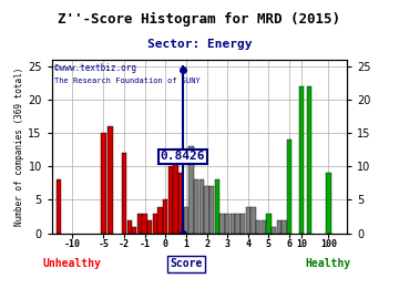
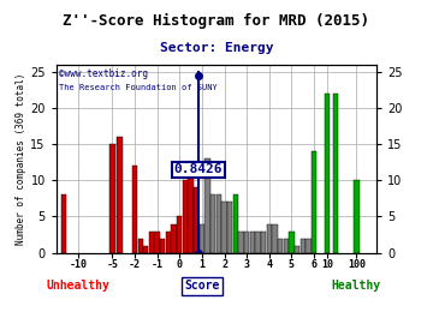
100: 9 -> 10
